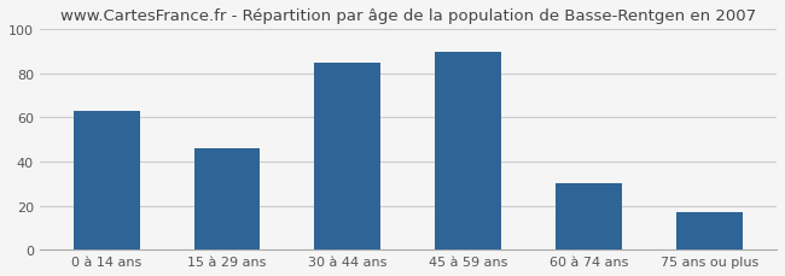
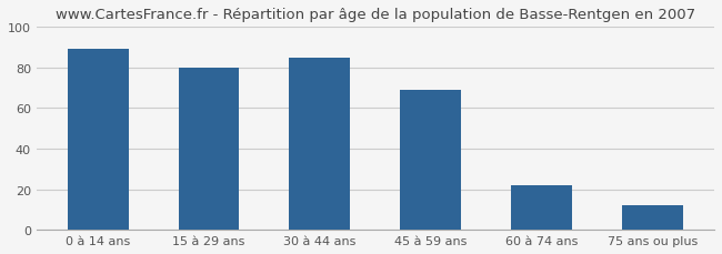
0 à 14 ans: 63 -> 89
15 à 29 ans: 46 -> 80
45 à 59 ans: 90 -> 69
60 à 74 ans: 30 -> 22
75 ans ou plus: 17 -> 12
